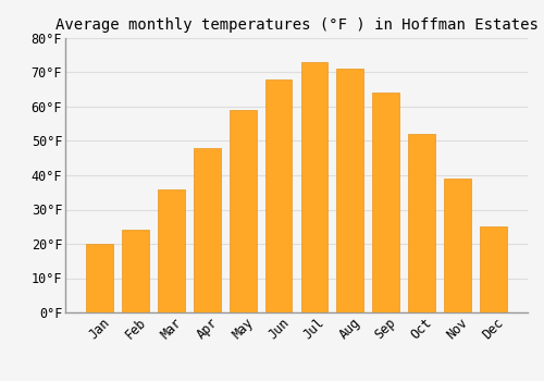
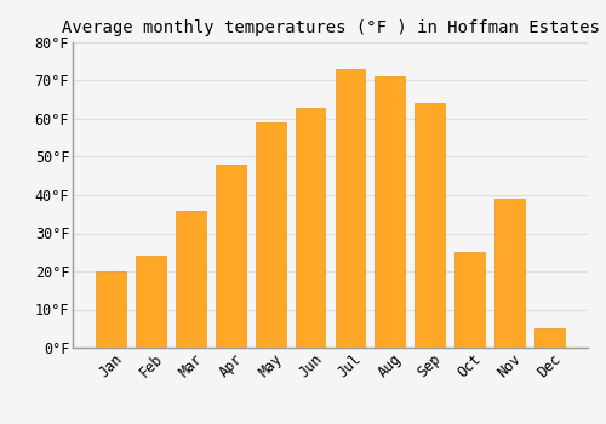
Jun: 68°F -> 63°F
Oct: 52°F -> 25°F
Dec: 25°F -> 5°F
